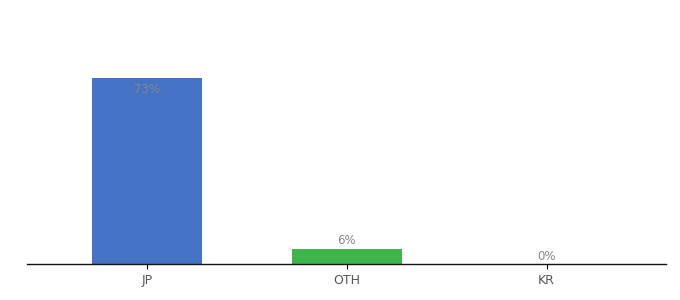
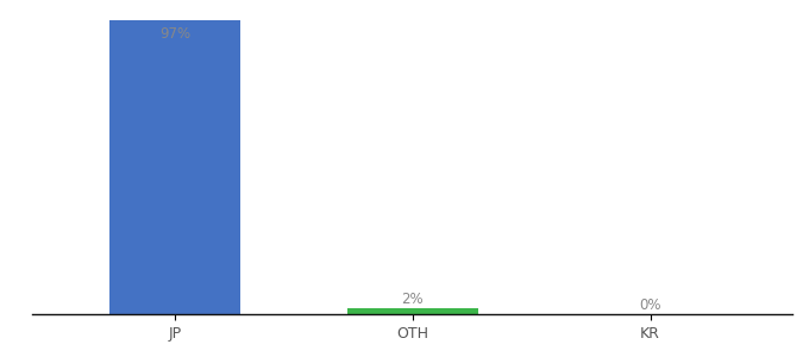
JP: 73% -> 97%
OTH: 6% -> 2%
